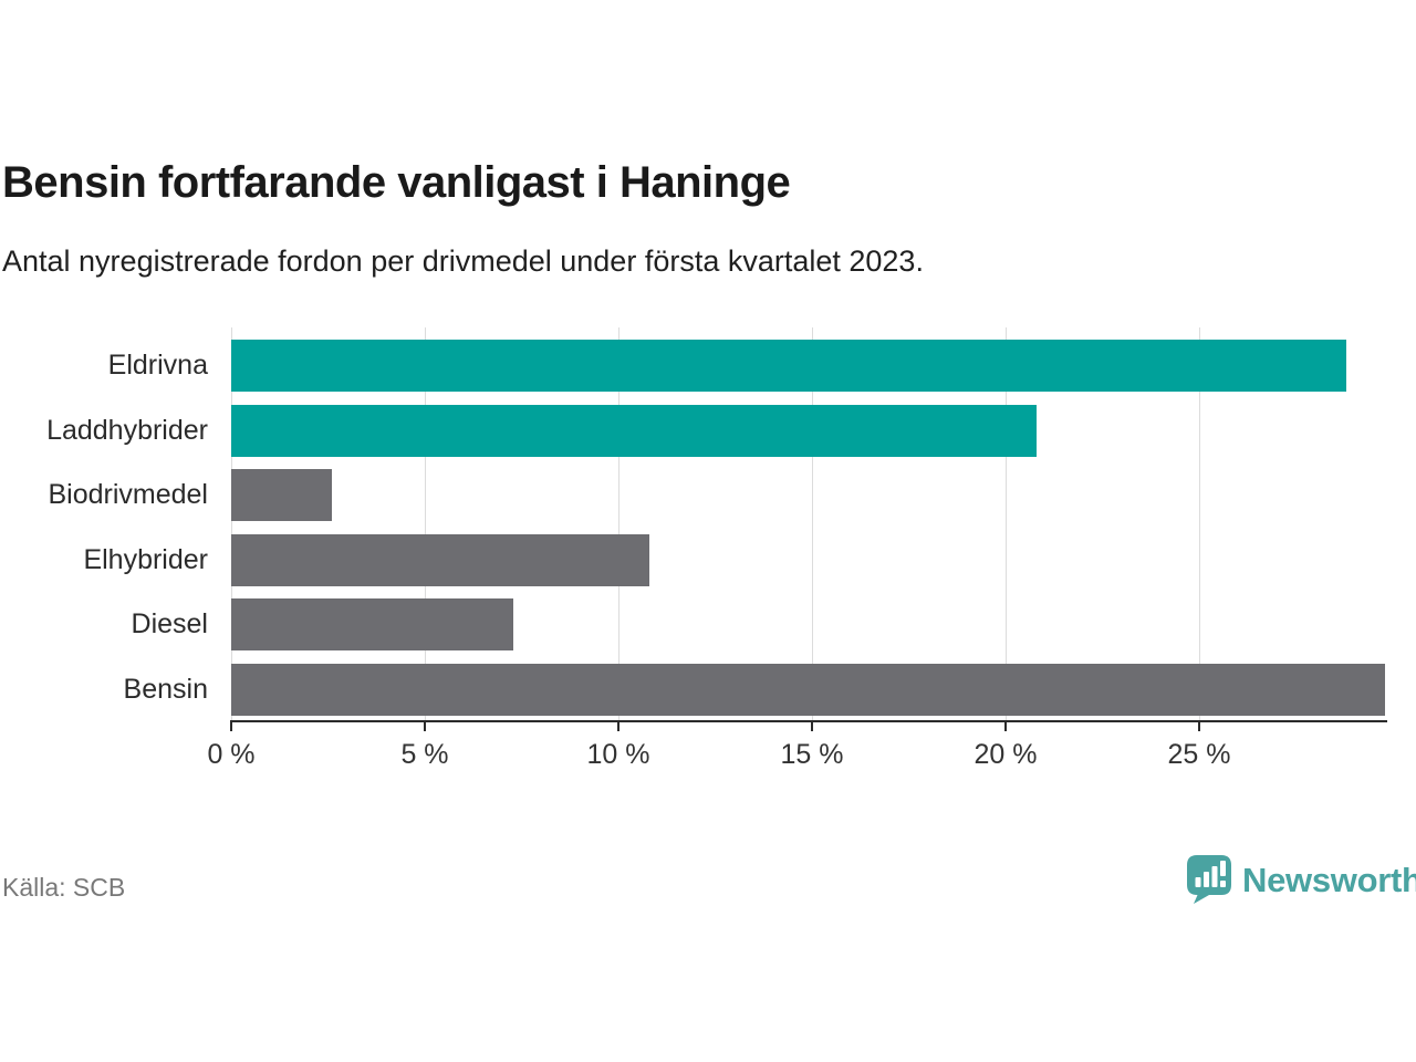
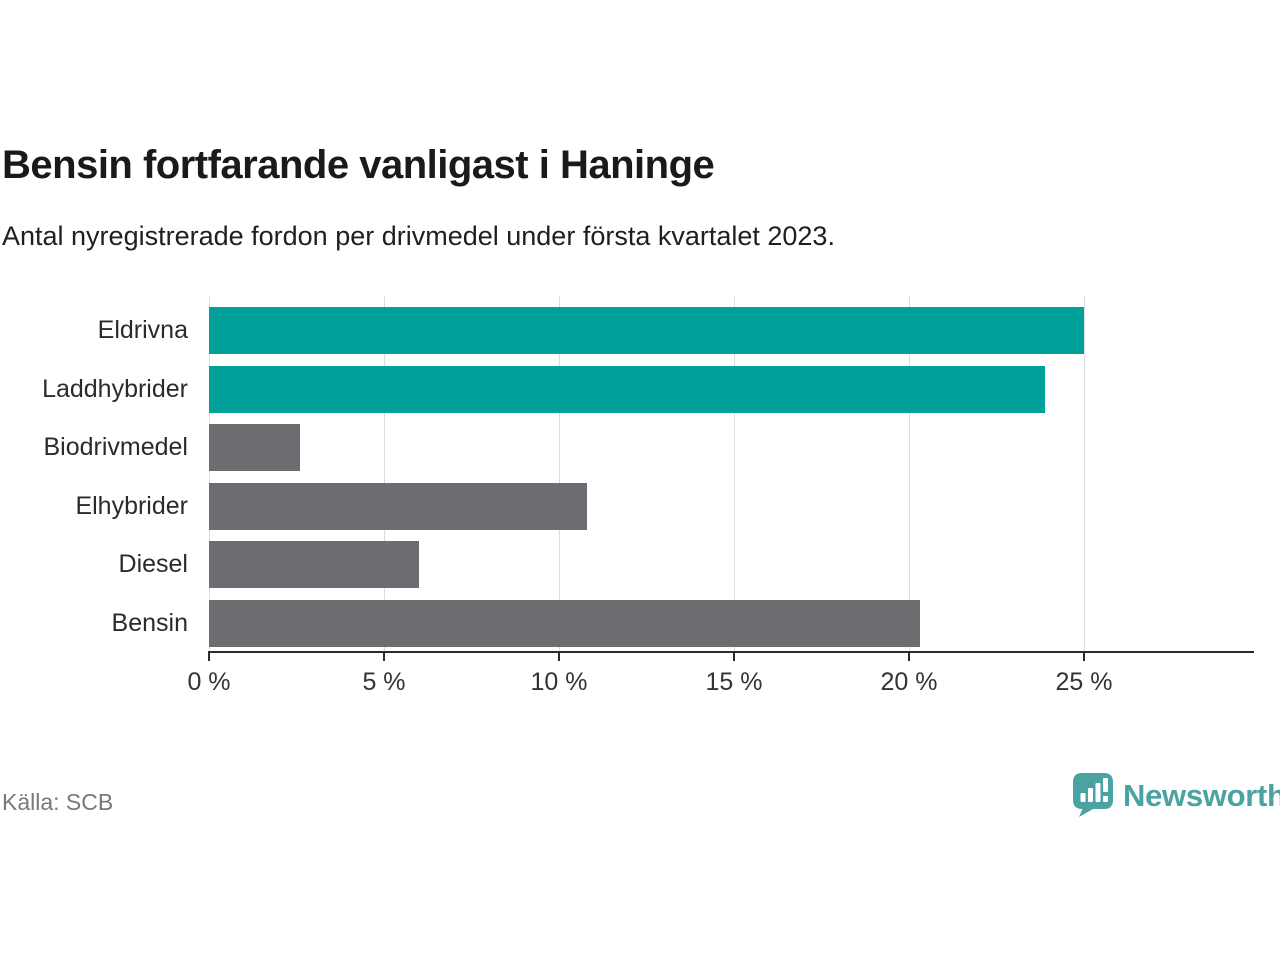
Eldrivna: 28.8% -> 25.0%
Laddhybrider: 20.8% -> 23.9%
Diesel: 7.3% -> 6.0%
Bensin: 29.8% -> 20.3%
